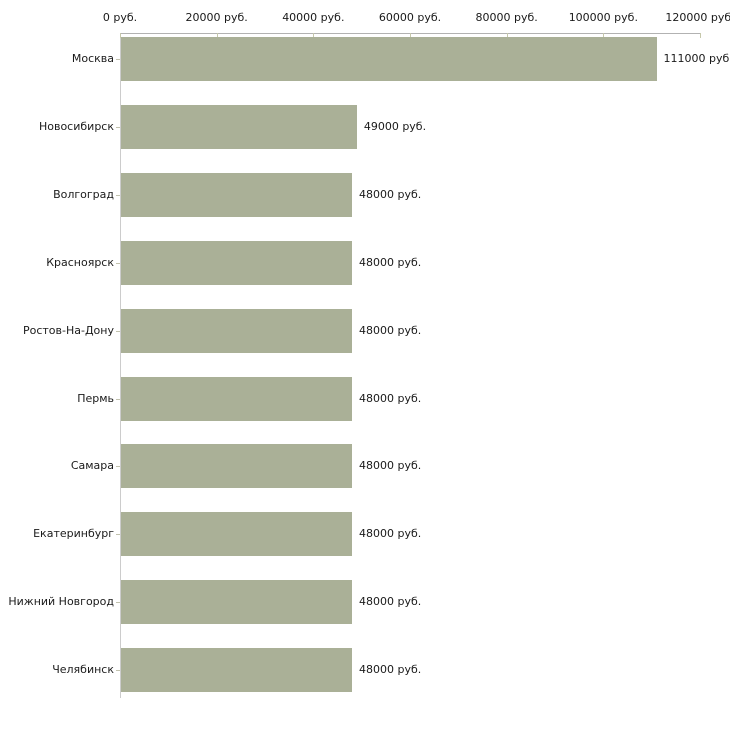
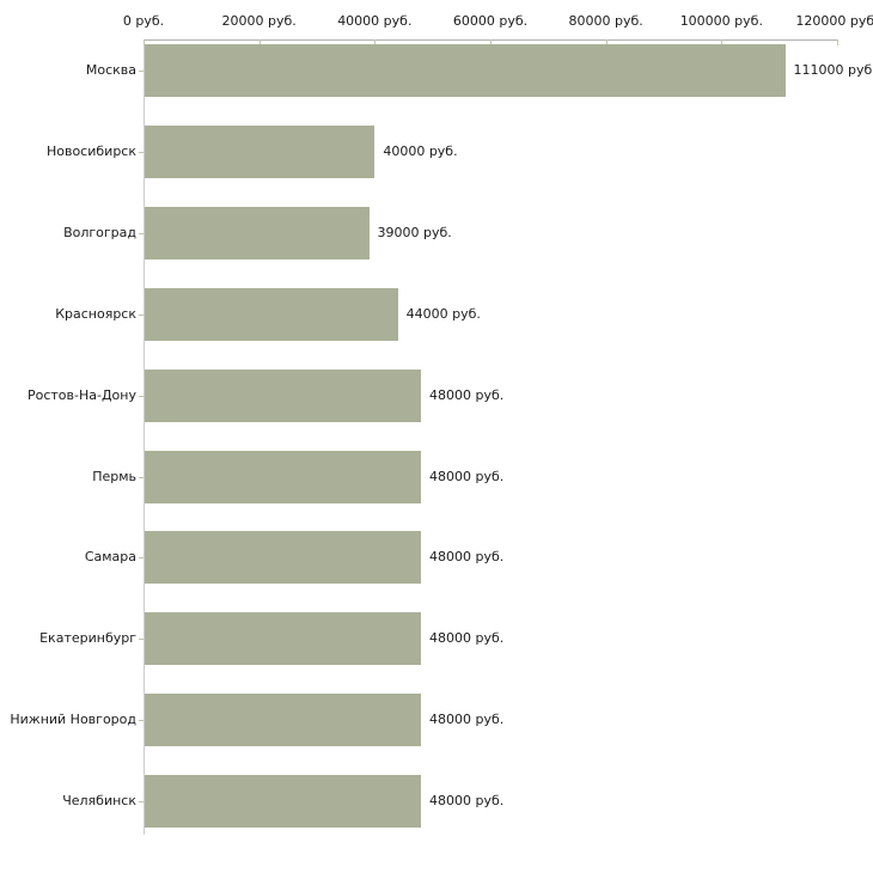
Новосибирск: 49000 -> 40000
Волгоград: 48000 -> 39000
Красноярск: 48000 -> 44000
